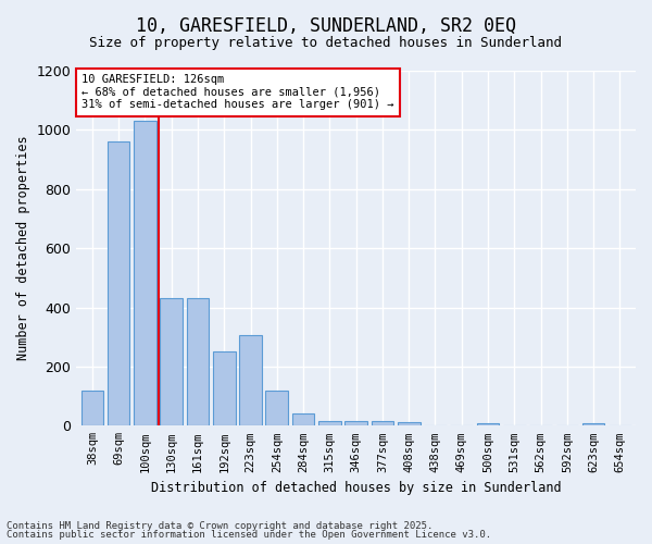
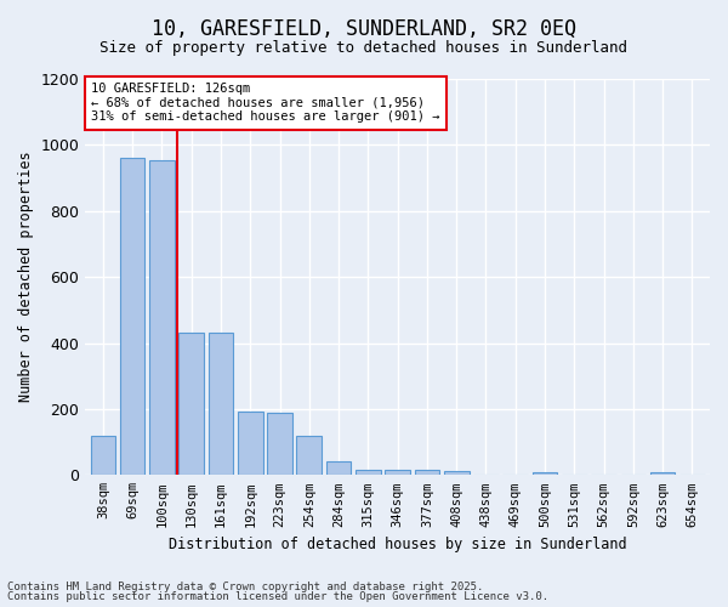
100sqm: 1030 -> 955
192sqm: 250 -> 193
223sqm: 305 -> 190
